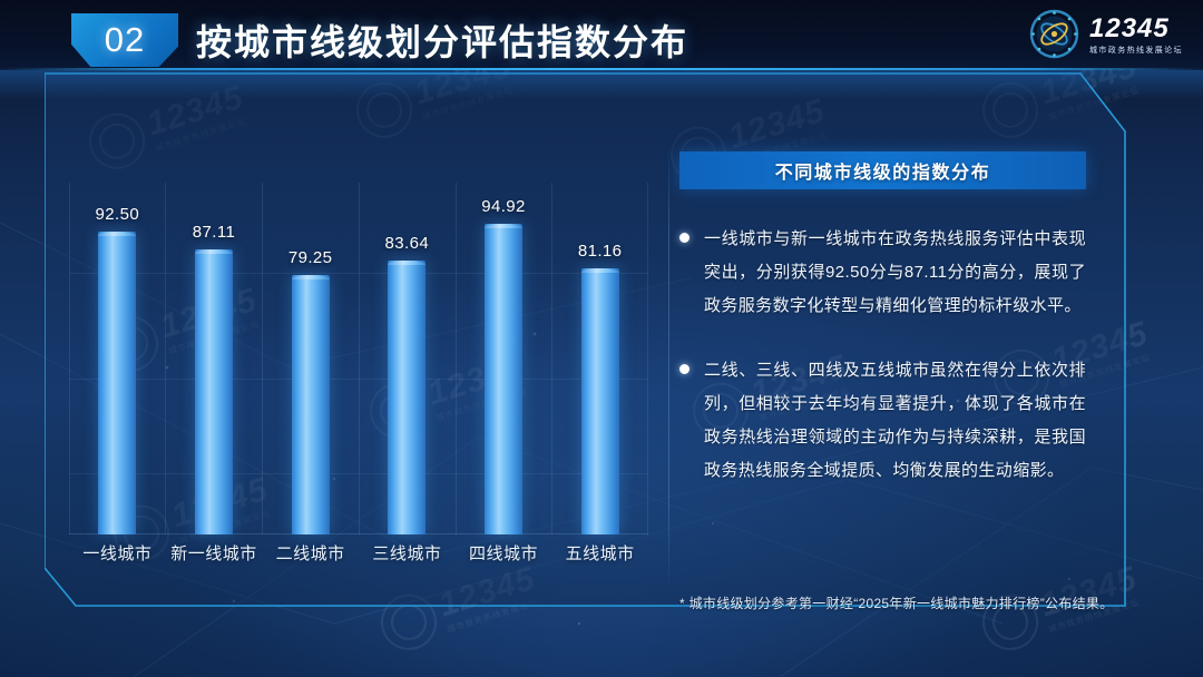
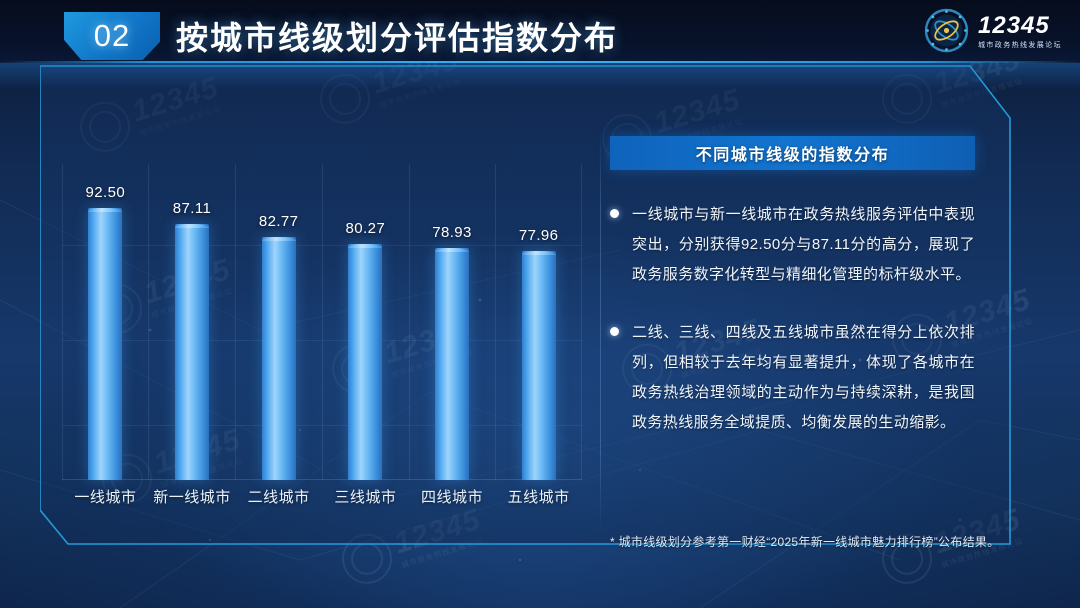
二线城市: 79.25 -> 82.77
三线城市: 83.64 -> 80.27
四线城市: 94.92 -> 78.93
五线城市: 81.16 -> 77.96
